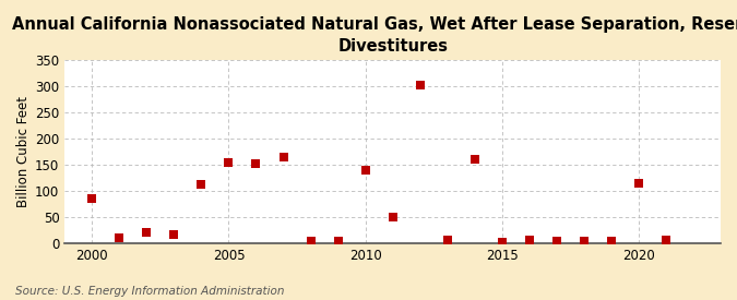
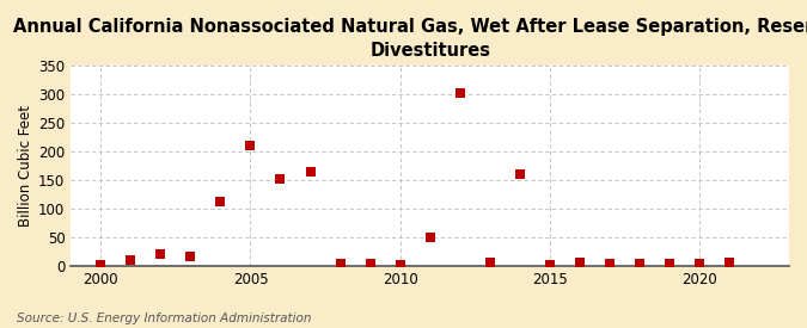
2000: 85 -> 2
2005: 155 -> 210
2010: 140 -> 1
2020: 115 -> 4
